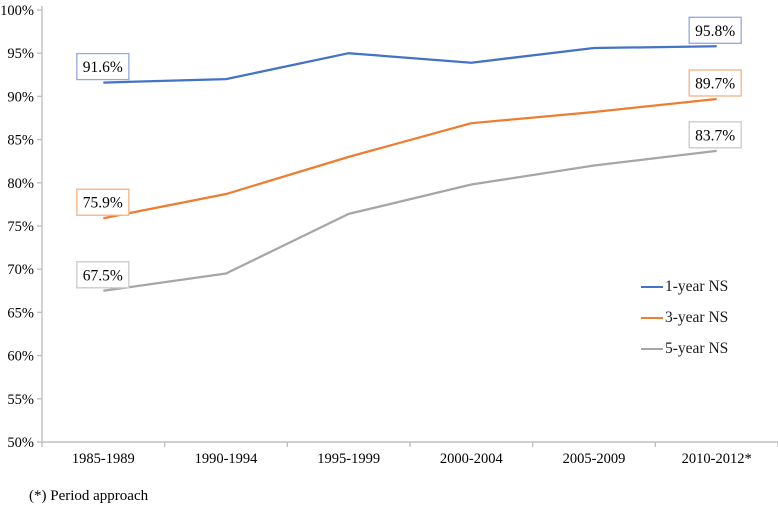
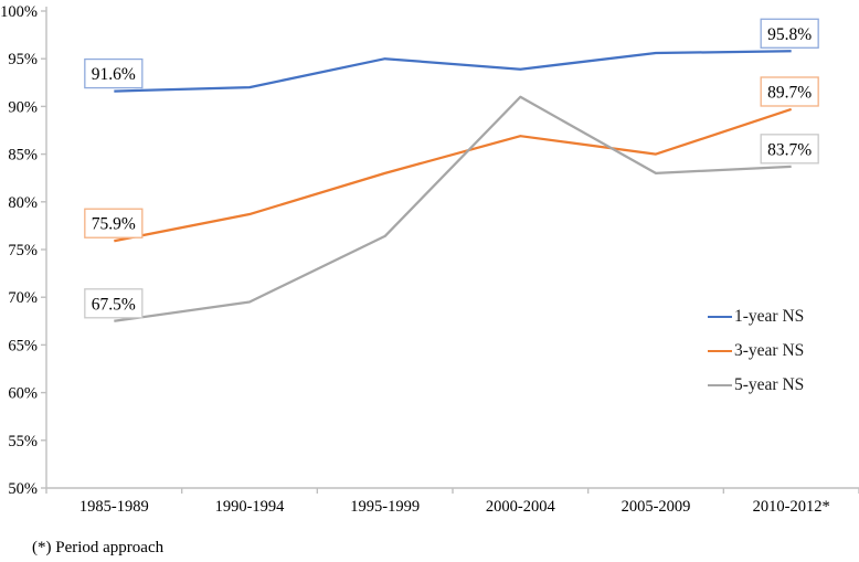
5-year NS/2000-2004: 80% -> 91%
3-year NS/2005-2009: 88% -> 85%
5-year NS/2005-2009: 82% -> 83%
